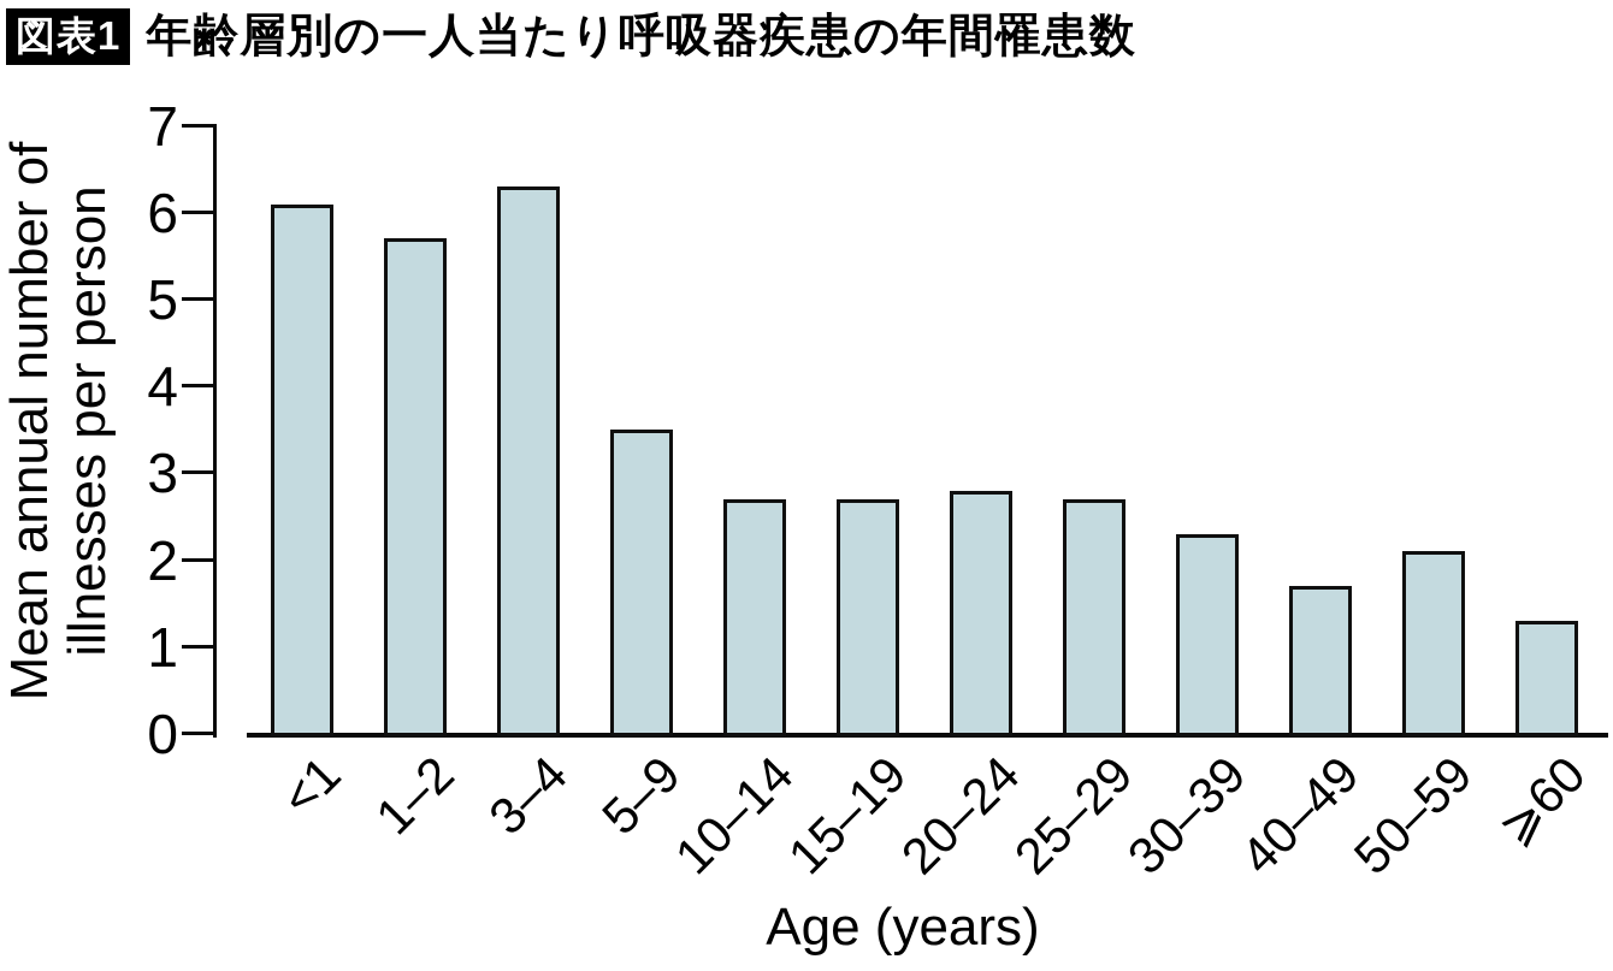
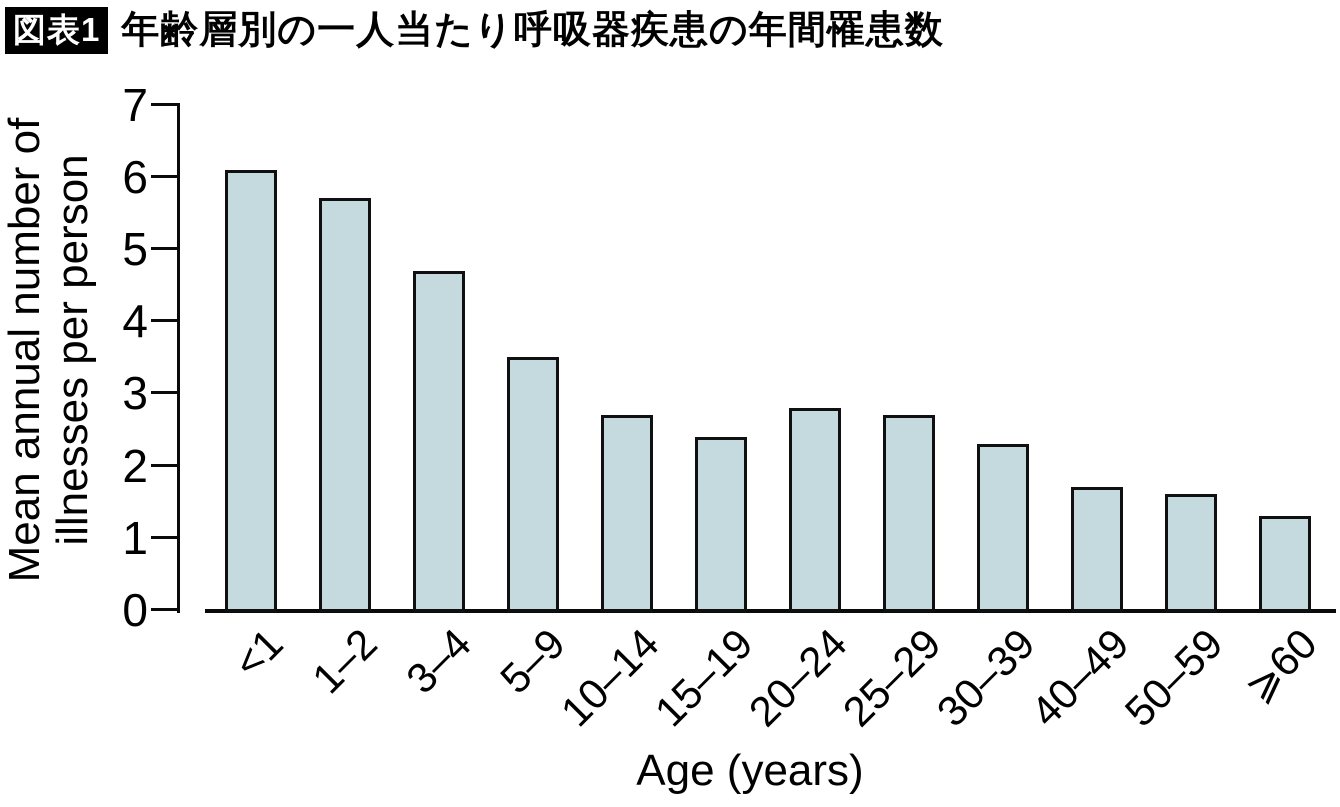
3–4: 6.3 -> 4.7
15–19: 2.7 -> 2.4
50–59: 2.1 -> 1.6
